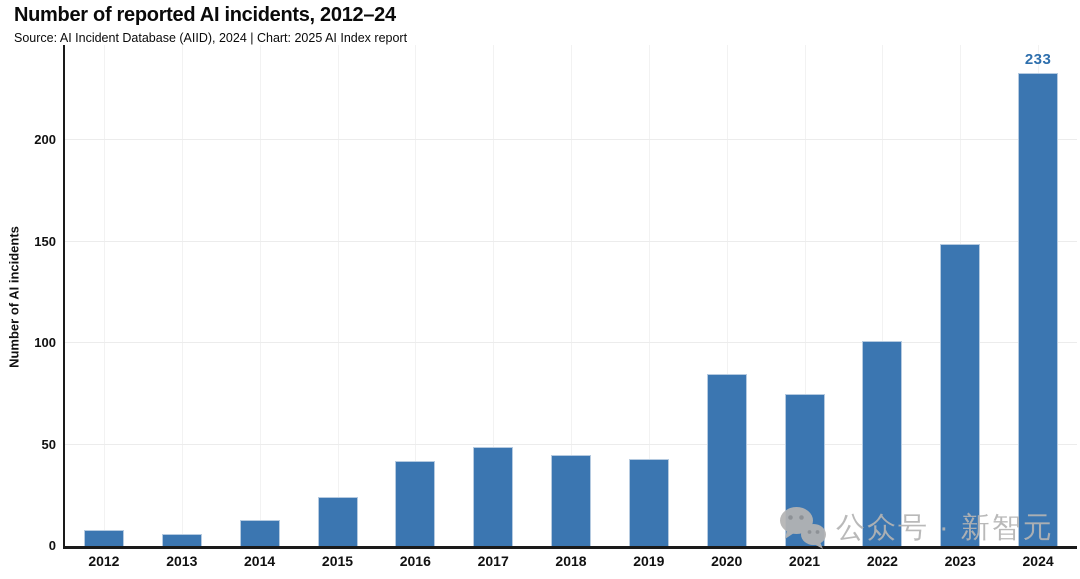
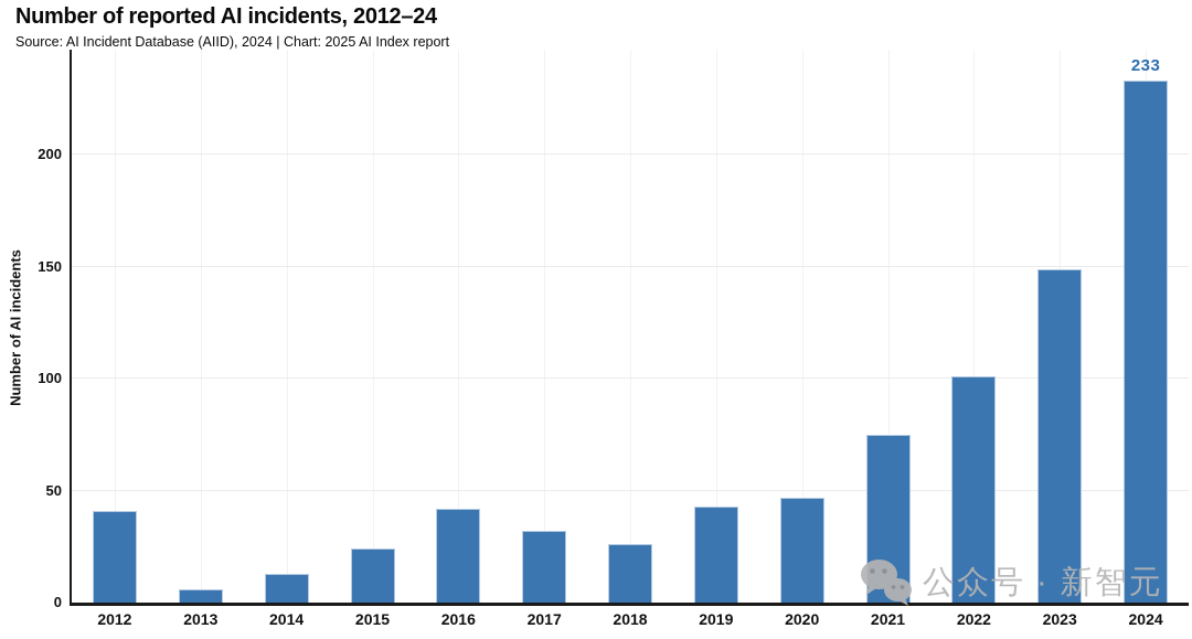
2012: 8 -> 41
2017: 49 -> 32
2018: 45 -> 26
2020: 85 -> 47
